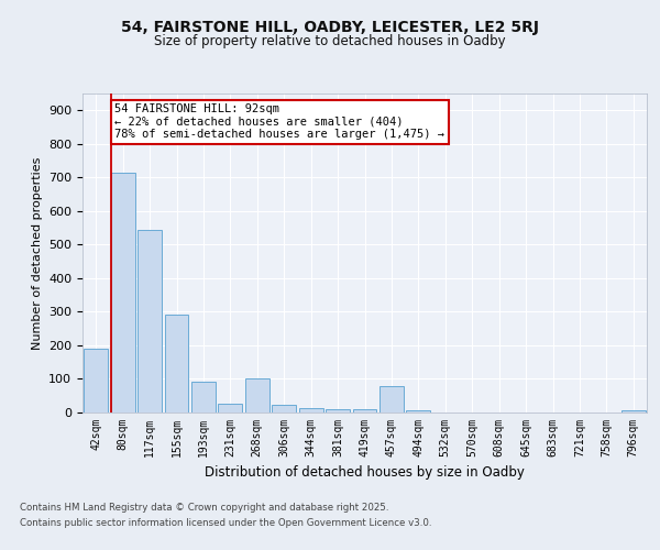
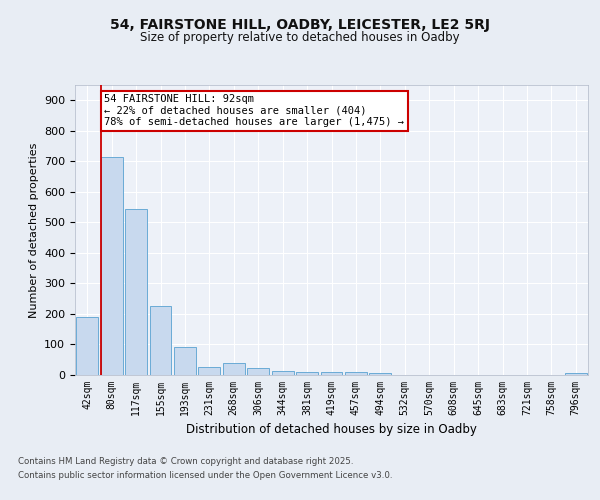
155sqm: 290 -> 225
268sqm: 100 -> 38
457sqm: 80 -> 10
